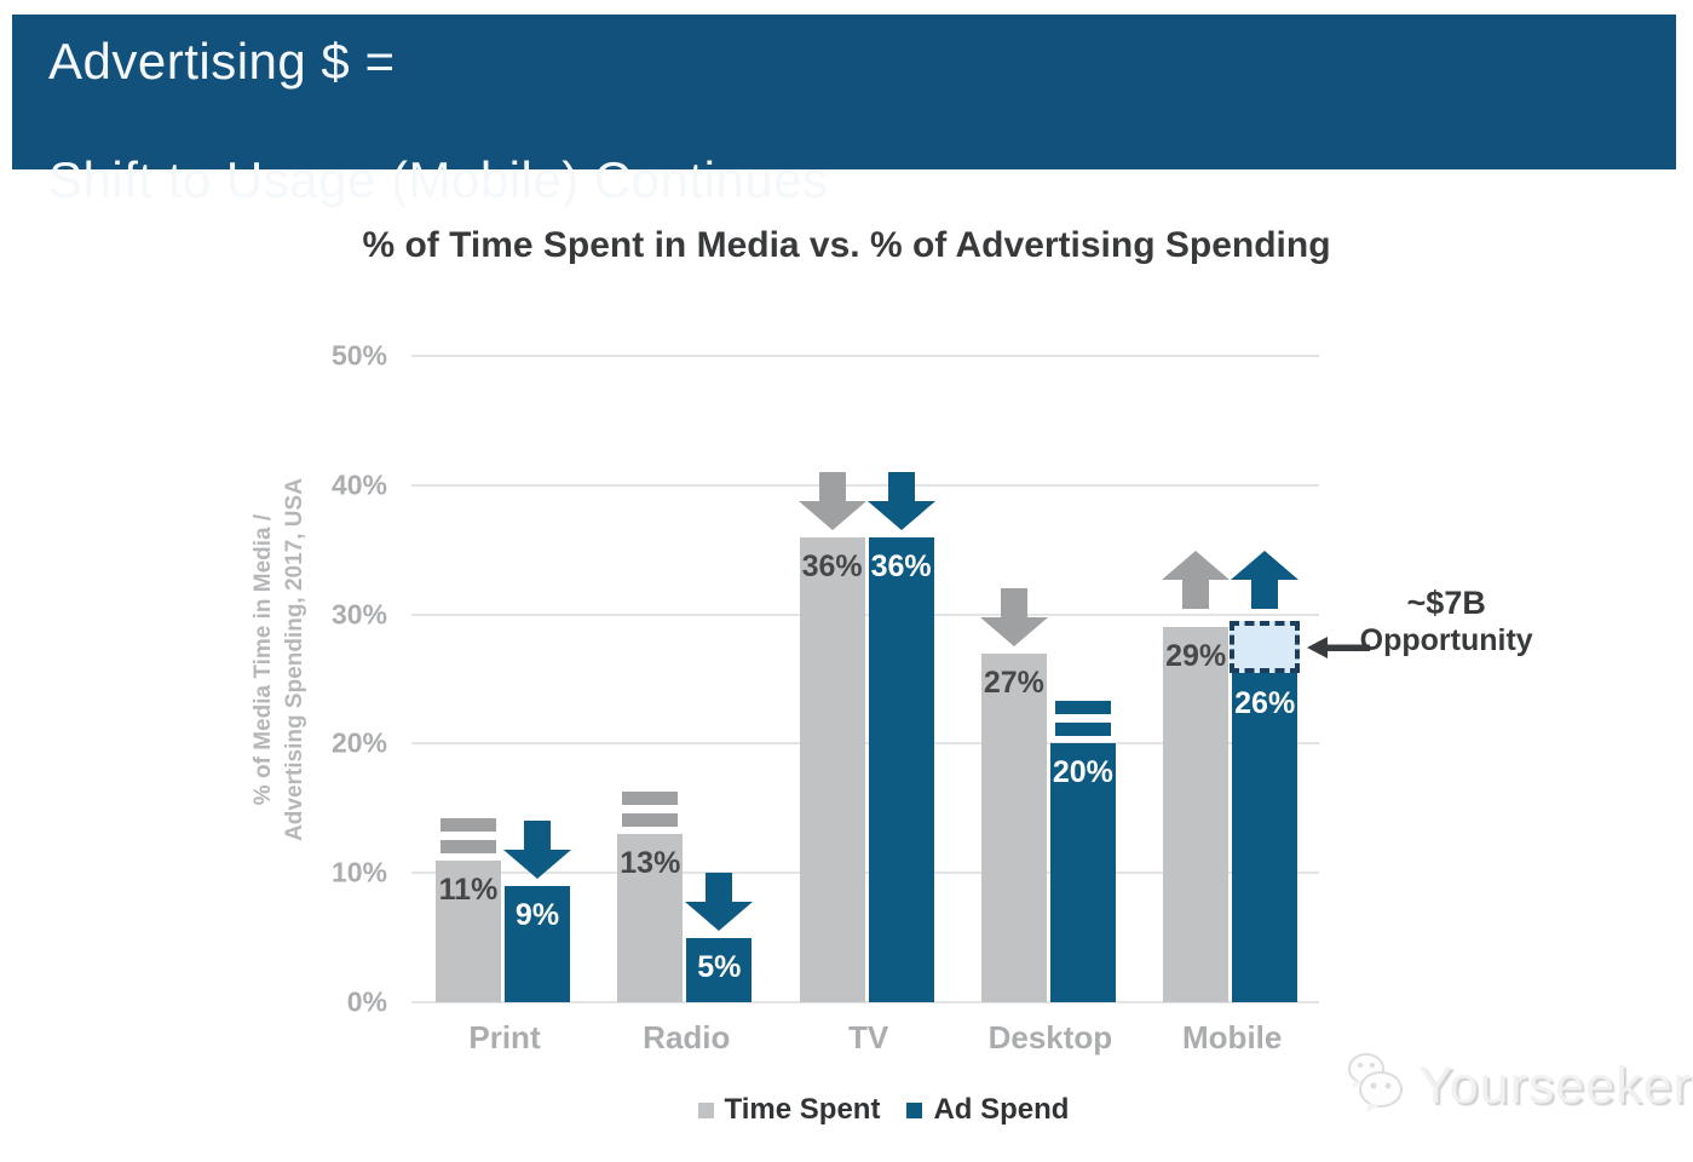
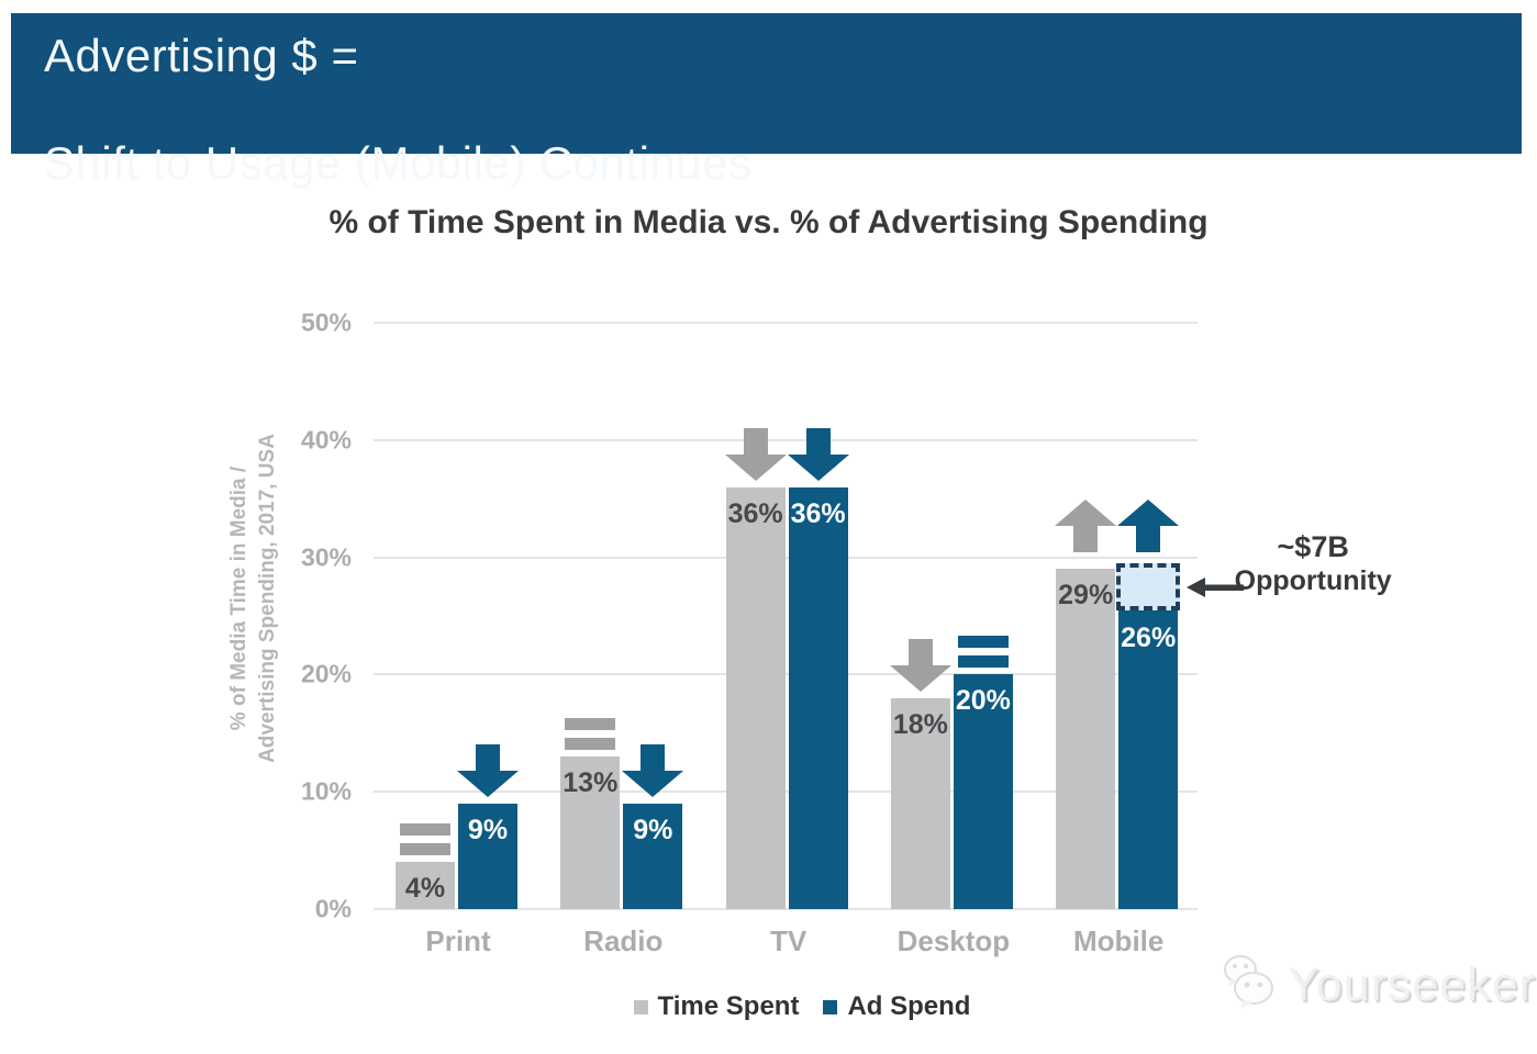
Time Spent/Print: 11% -> 4%
Ad Spend/Radio: 5% -> 9%
Time Spent/Desktop: 27% -> 18%
